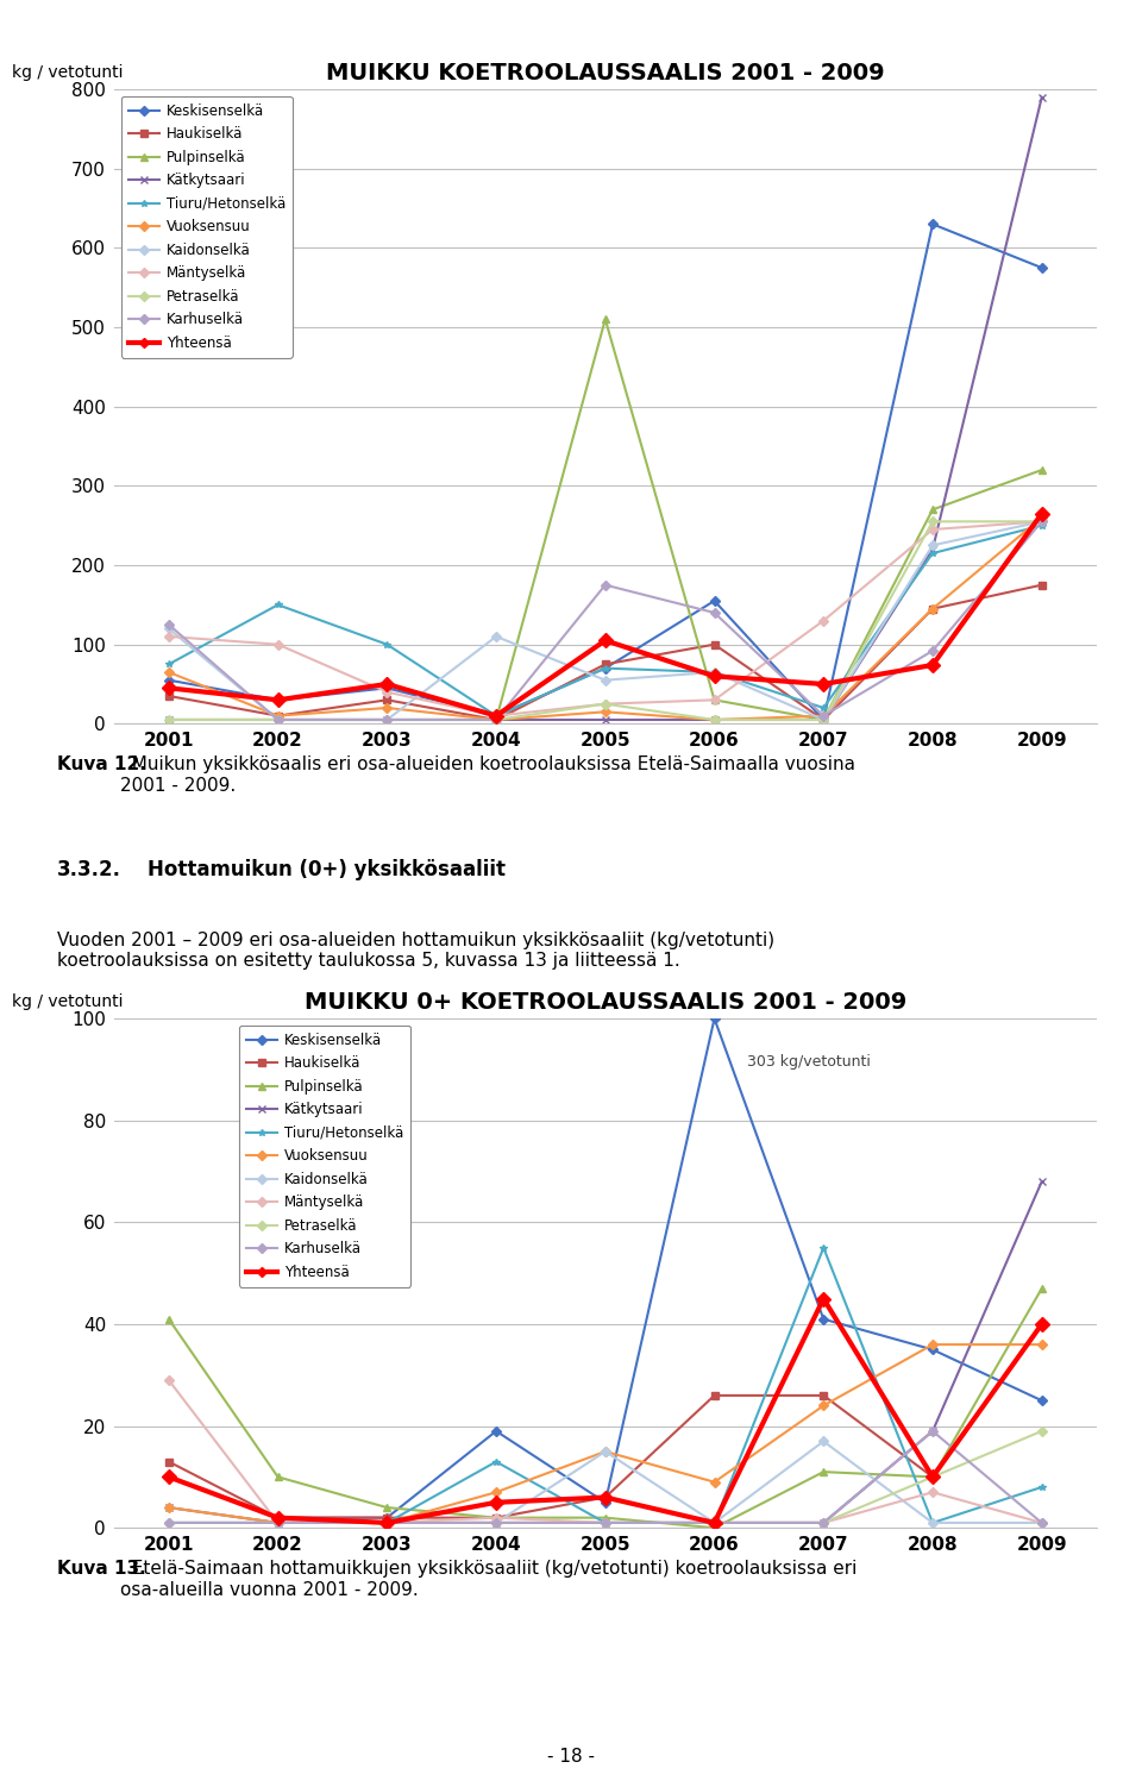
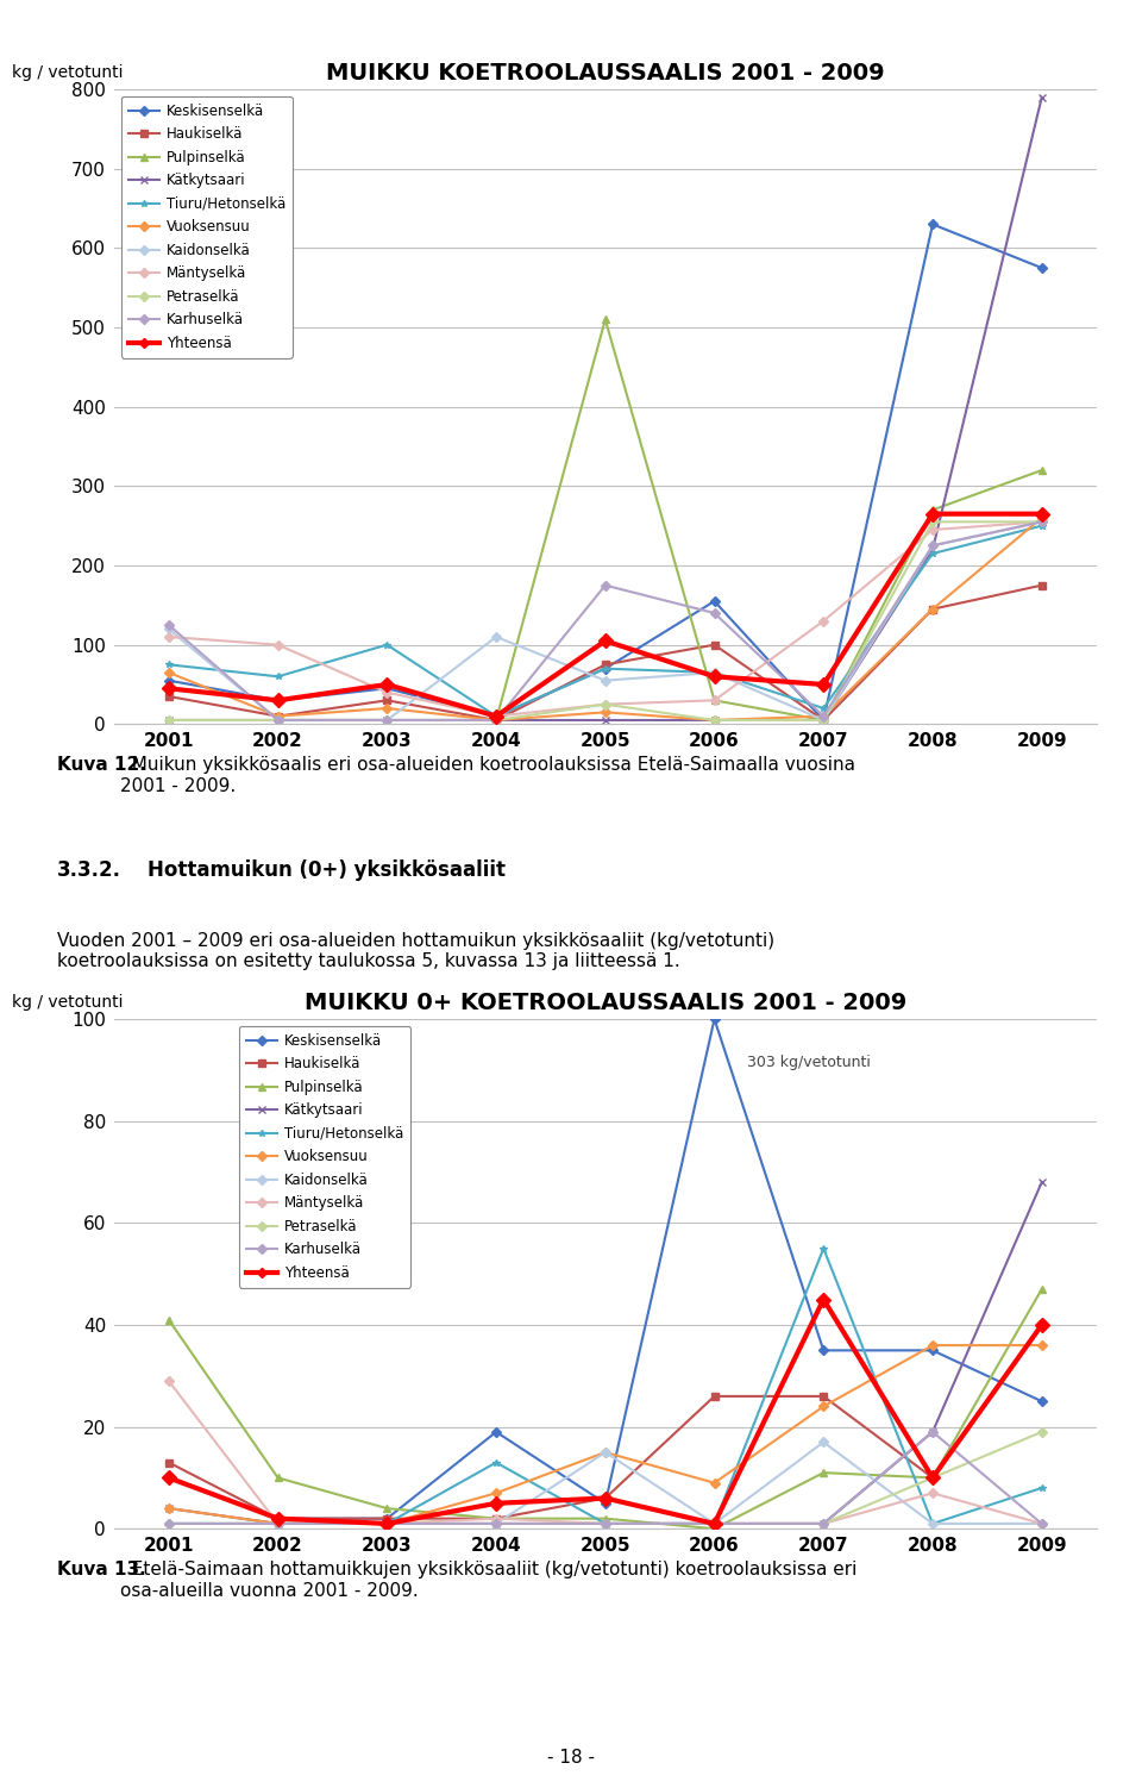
MUIKKU KOETROOLAUSSAALIS 2001 - 2009/Tiuru/Hetonselkä/2002: 150 -> 60
MUIKKU KOETROOLAUSSAALIS 2001 - 2009/Karhuselkä/2008: 92 -> 225
MUIKKU KOETROOLAUSSAALIS 2001 - 2009/Yhteensä/2008: 74 -> 265
MUIKKU 0+ KOETROOLAUSSAALIS 2001 - 2009/Keskisenselkä/2007: 41 -> 35
